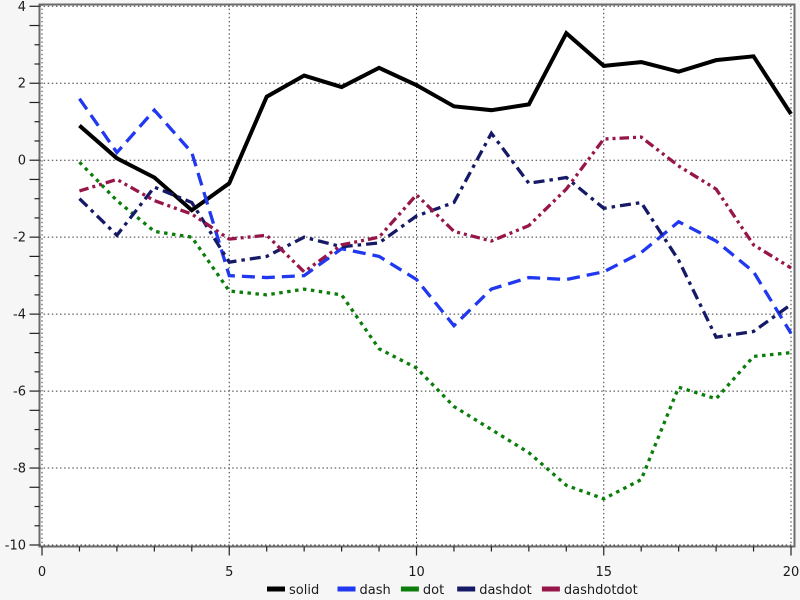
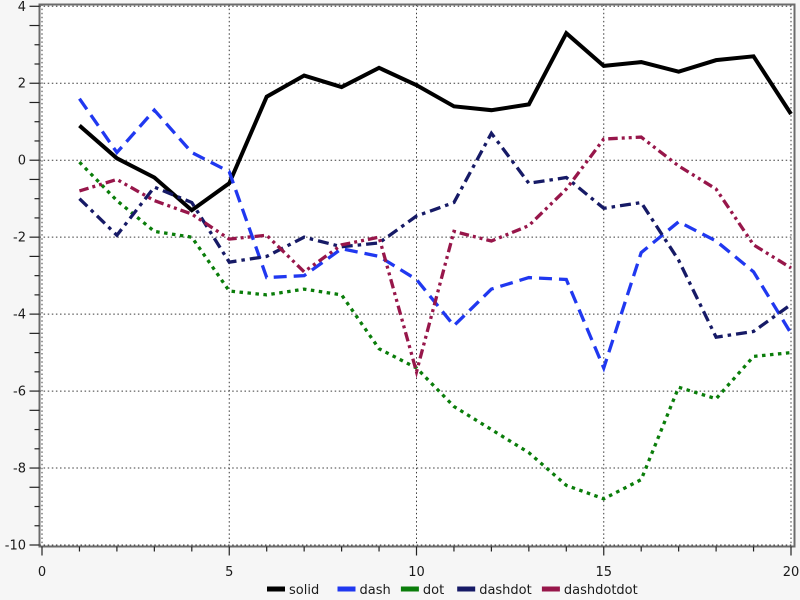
dash/5: -3.0 -> -0.3
dashdotdot/10: -0.9 -> -5.5
dash/15: -2.9 -> -5.4
